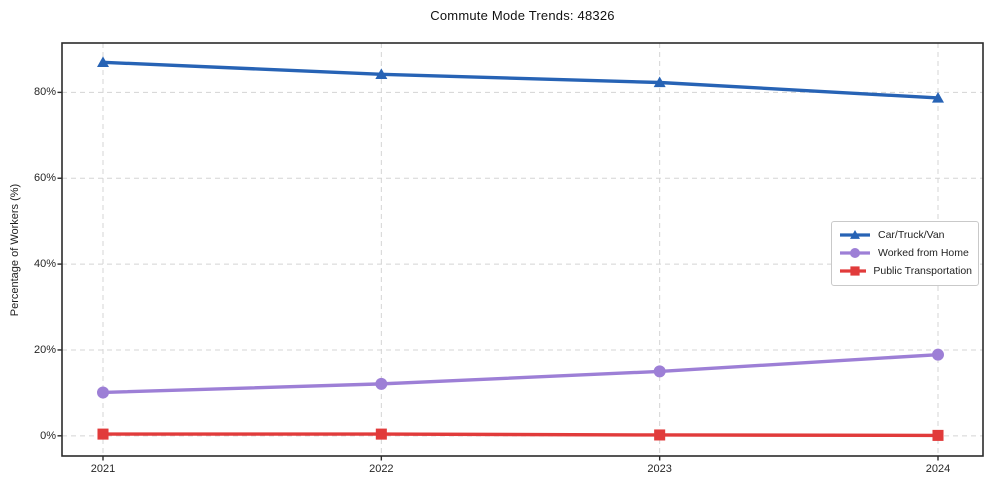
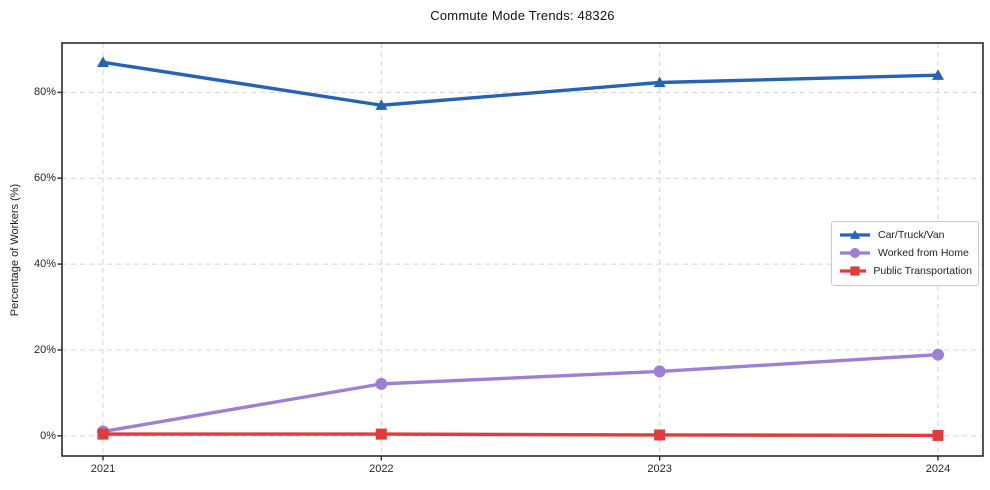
Worked from Home/2021: 10% -> 1%
Car/Truck/Van/2022: 84% -> 77%
Car/Truck/Van/2024: 79% -> 84%
